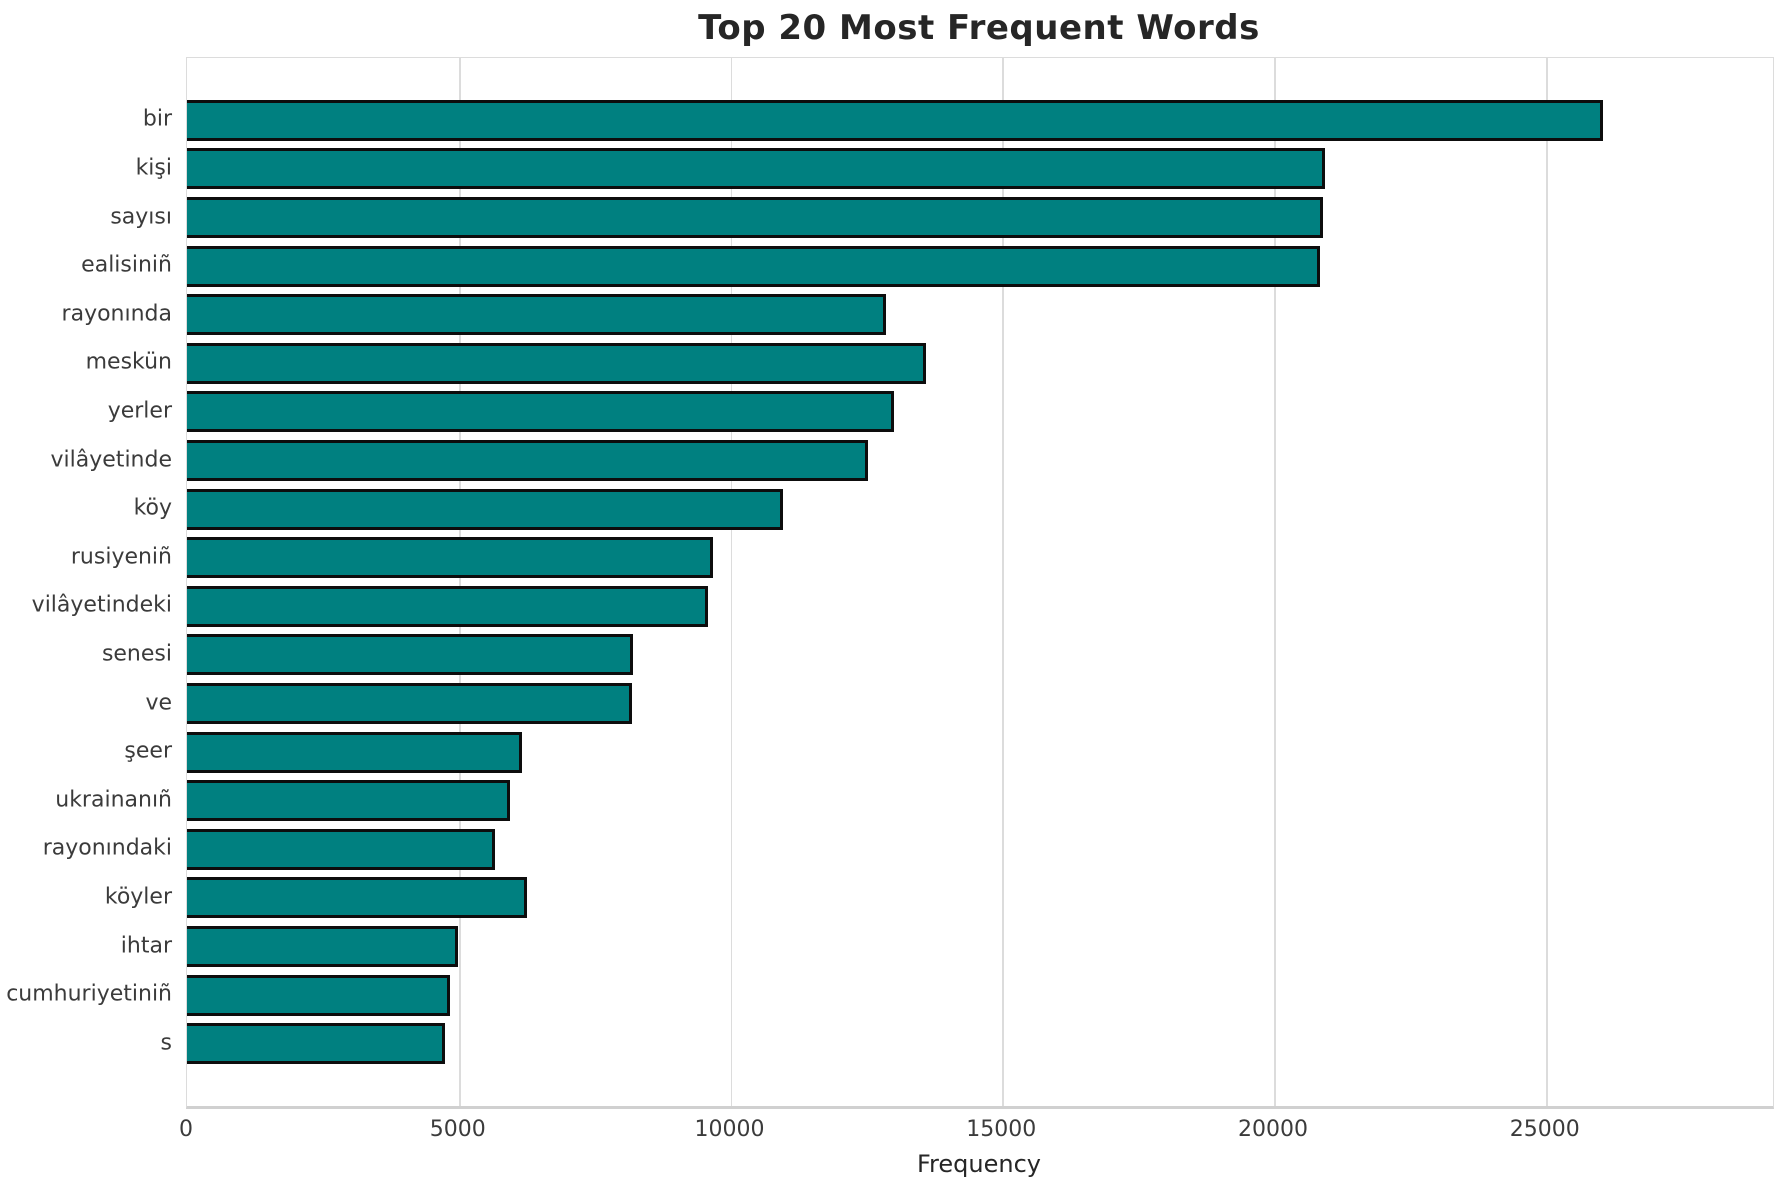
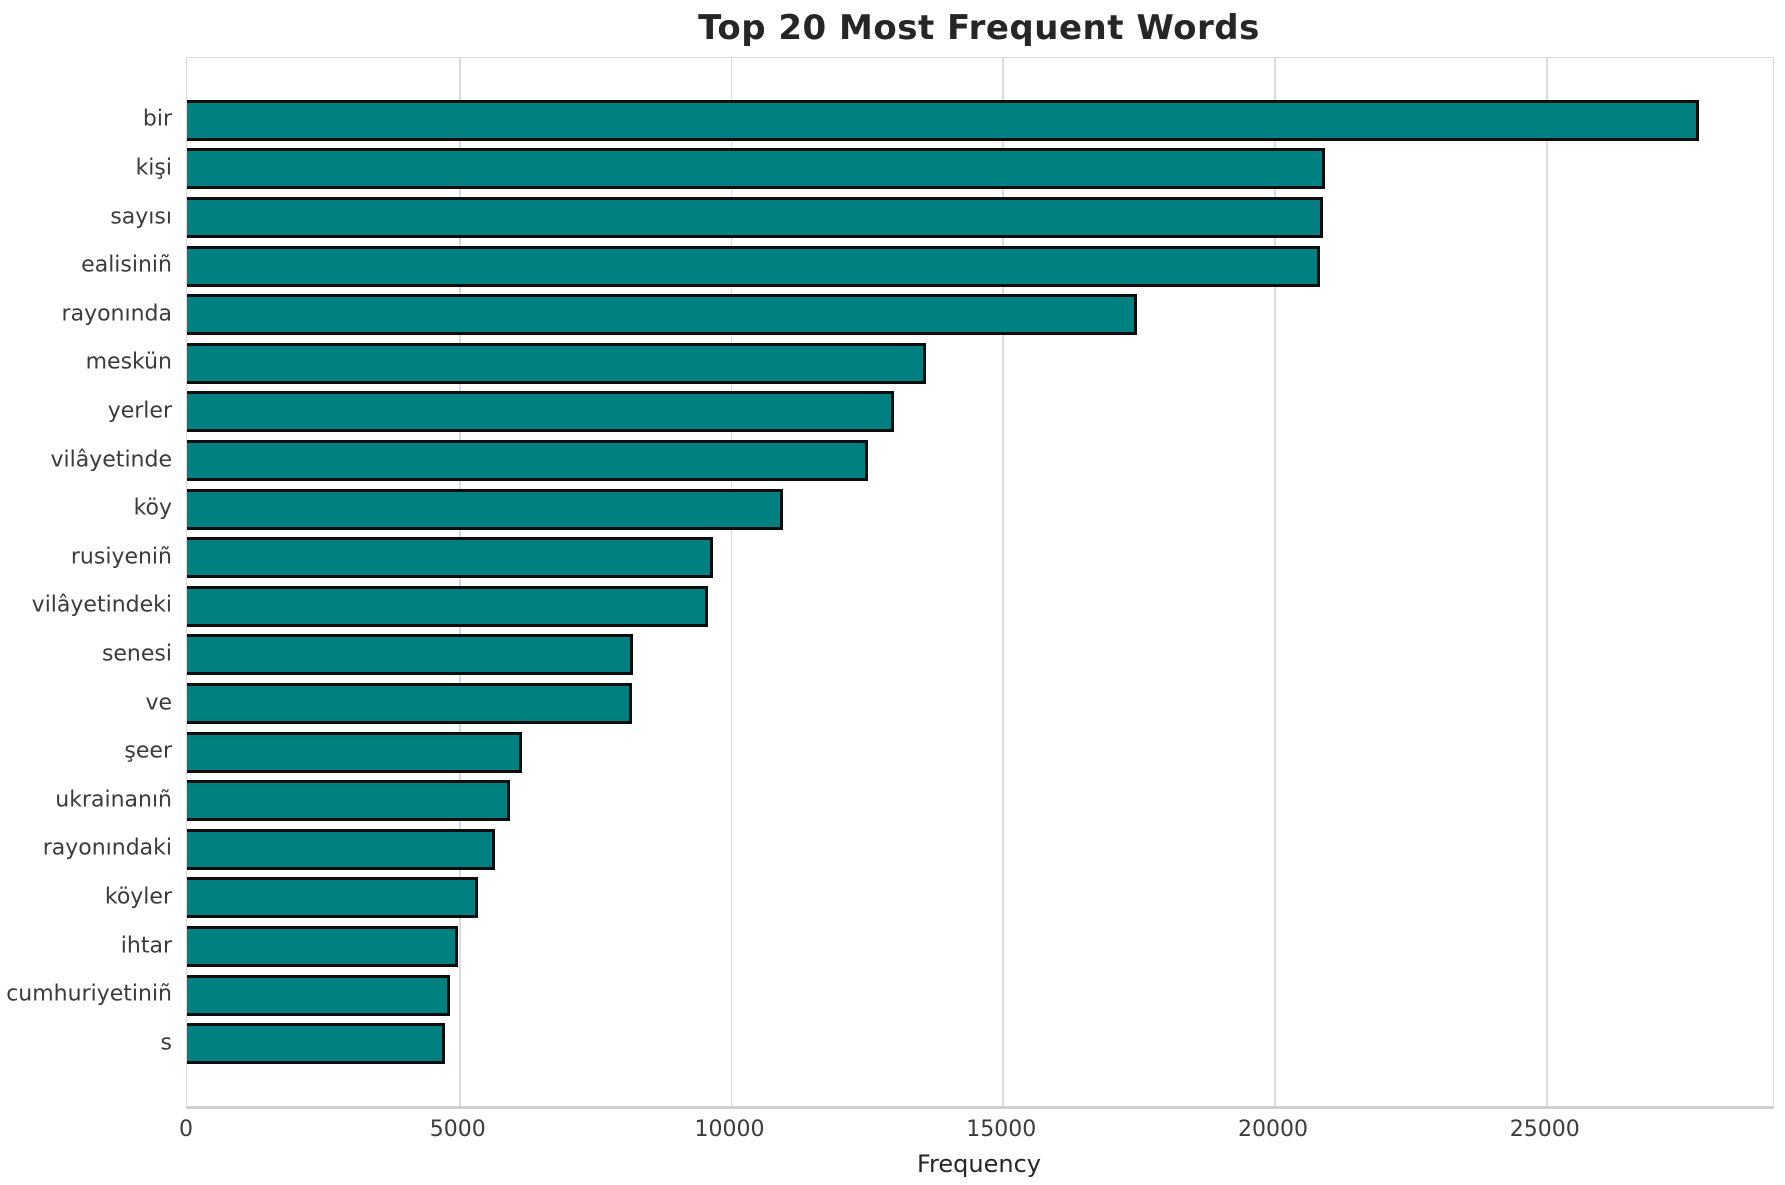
bir: 26000 -> 27800
rayonında: 12800 -> 17400
köyler: 6200 -> 5300
